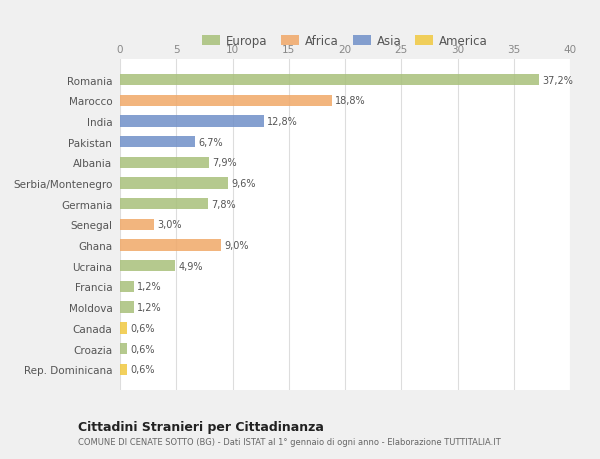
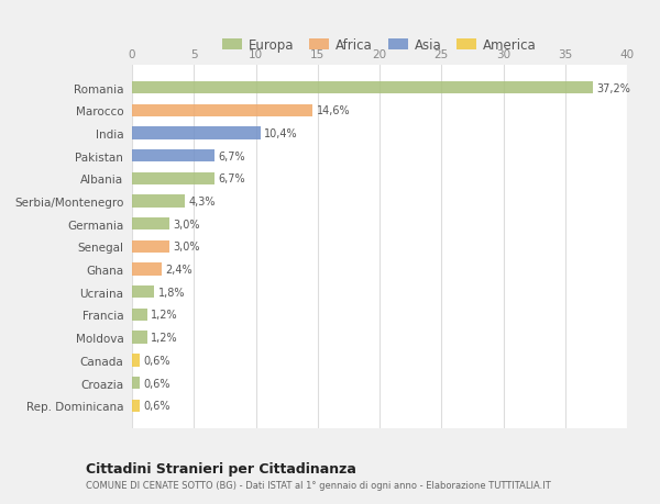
Marocco: 18,8% -> 14,6%
India: 12,8% -> 10,4%
Albania: 7,9% -> 6,7%
Serbia/Montenegro: 9,6% -> 4,3%
Germania: 7,8% -> 3,0%
Ghana: 9,0% -> 2,4%
Ucraina: 4,9% -> 1,8%
